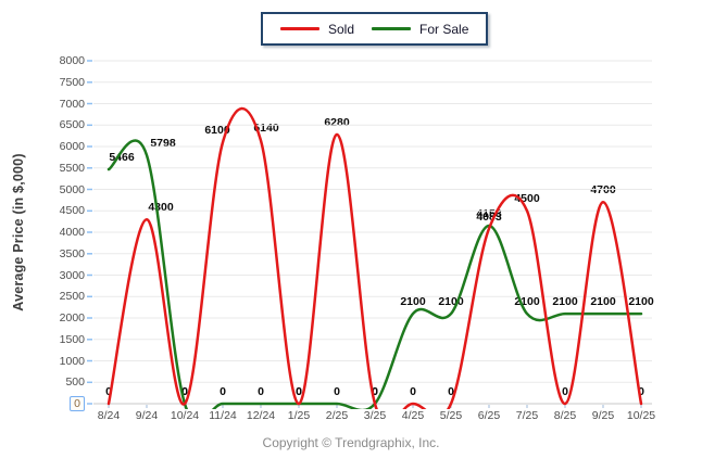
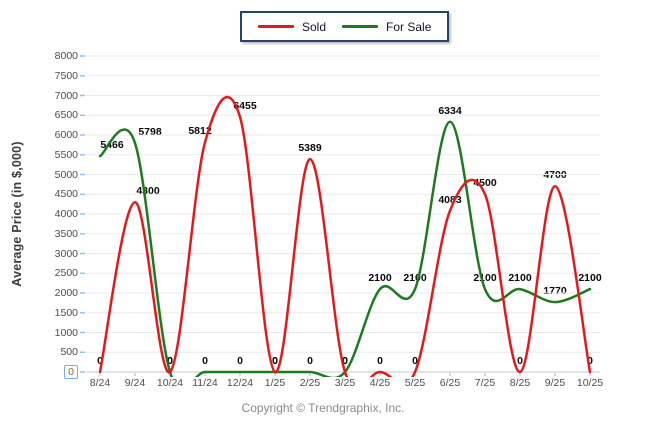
Sold/11/24: 6100 -> 5812
Sold/12/24: 6140 -> 6455
Sold/2/25: 6280 -> 5389
For Sale/6/25: 4153 -> 6334
For Sale/9/25: 2100 -> 1770
